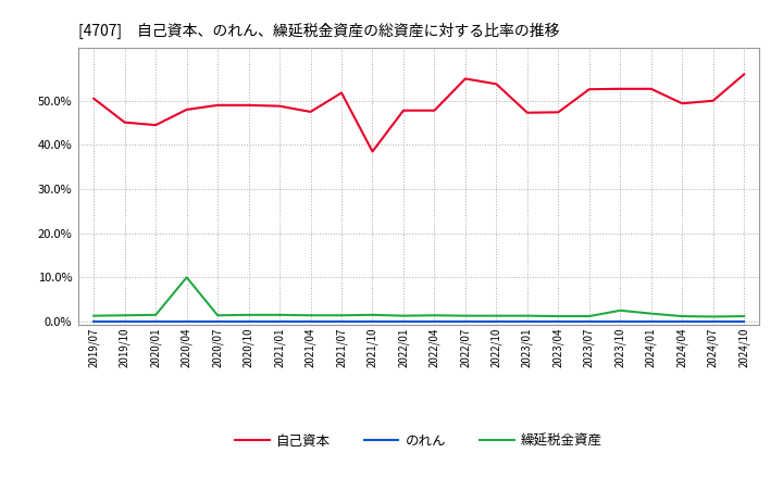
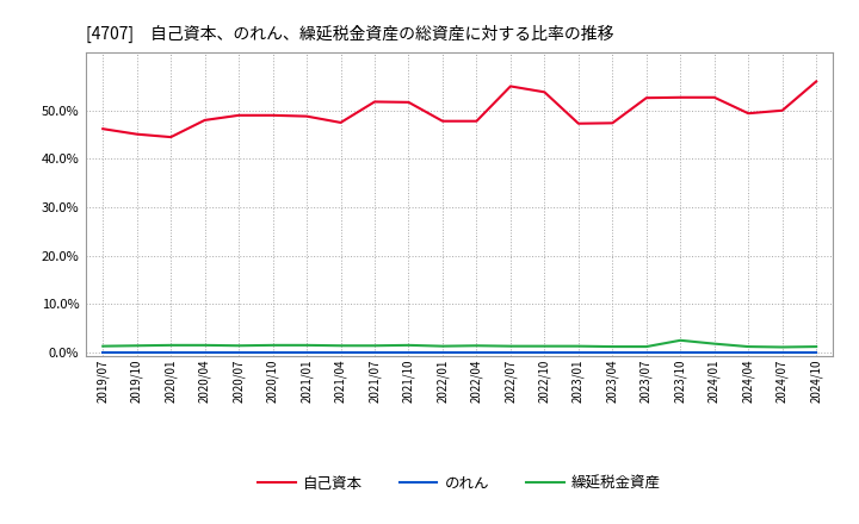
自己資本/2019/07: 50.5% -> 46.2%
繰延税金資産/2020/04: 10.0% -> 1.5%
自己資本/2021/10: 38.5% -> 51.7%
